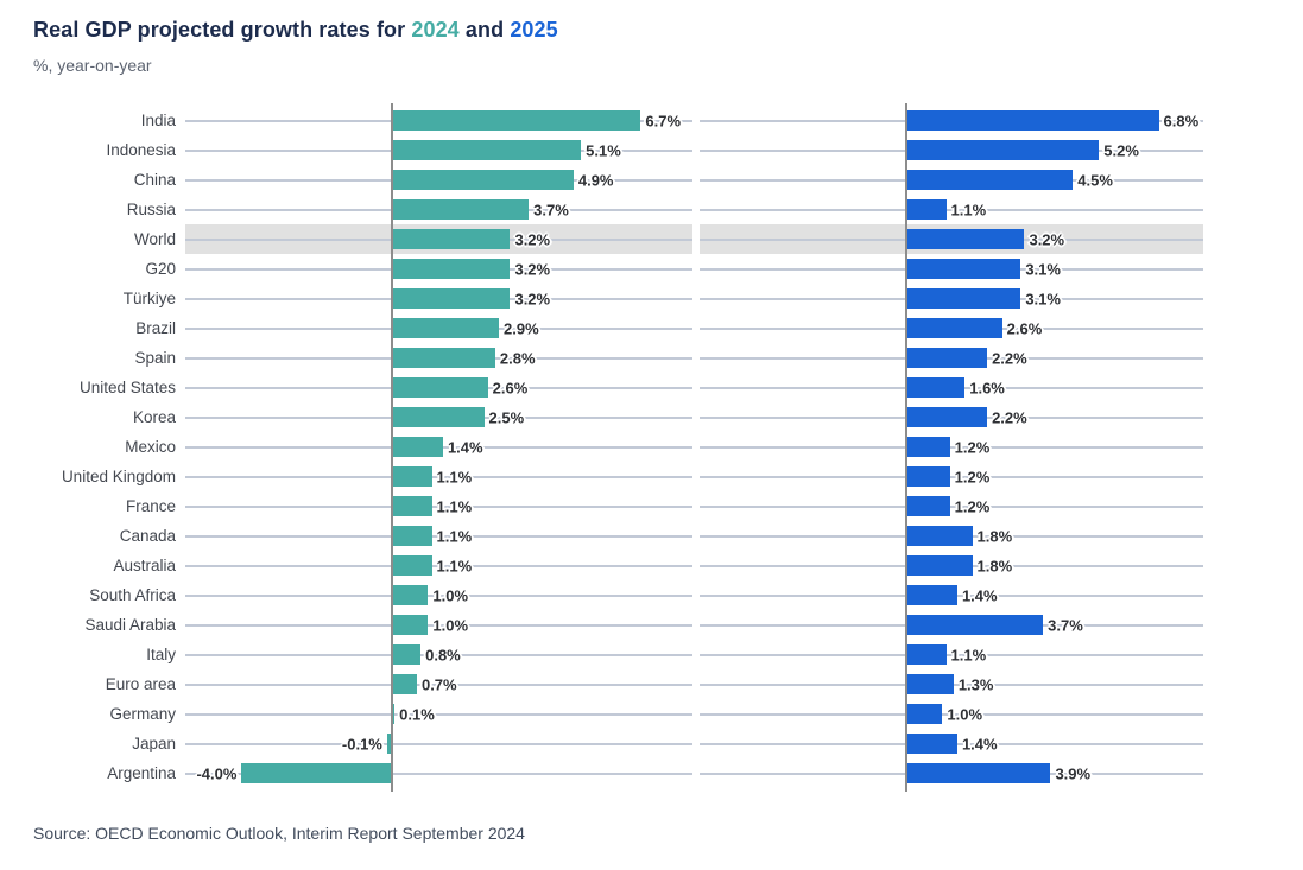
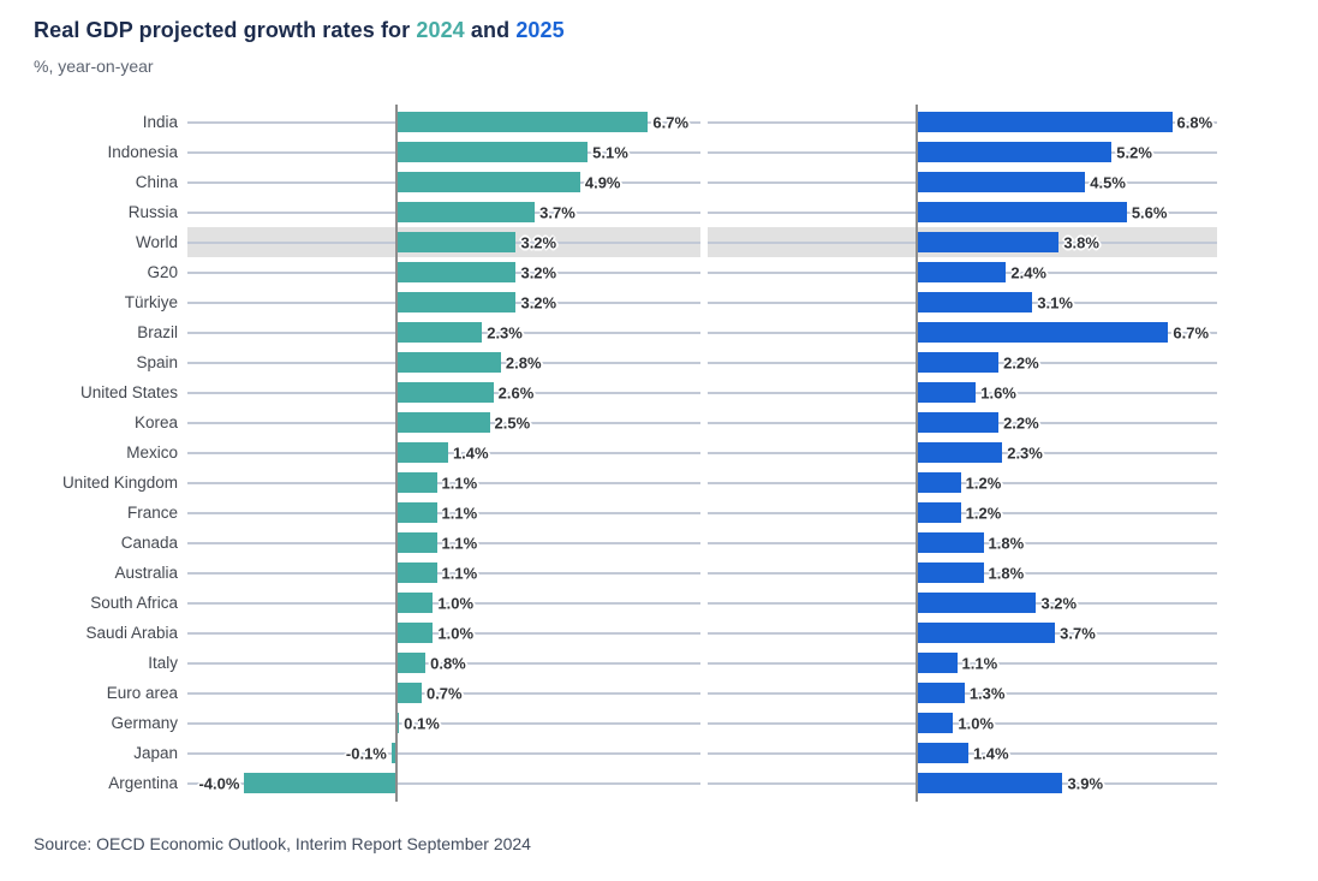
2025/Russia: 1.1% -> 5.6%
2025/World: 3.2% -> 3.8%
2025/G20: 3.1% -> 2.4%
2024/Brazil: 2.9% -> 2.3%
2025/Brazil: 2.6% -> 6.7%
2025/Mexico: 1.2% -> 2.3%
2025/South Africa: 1.4% -> 3.2%
